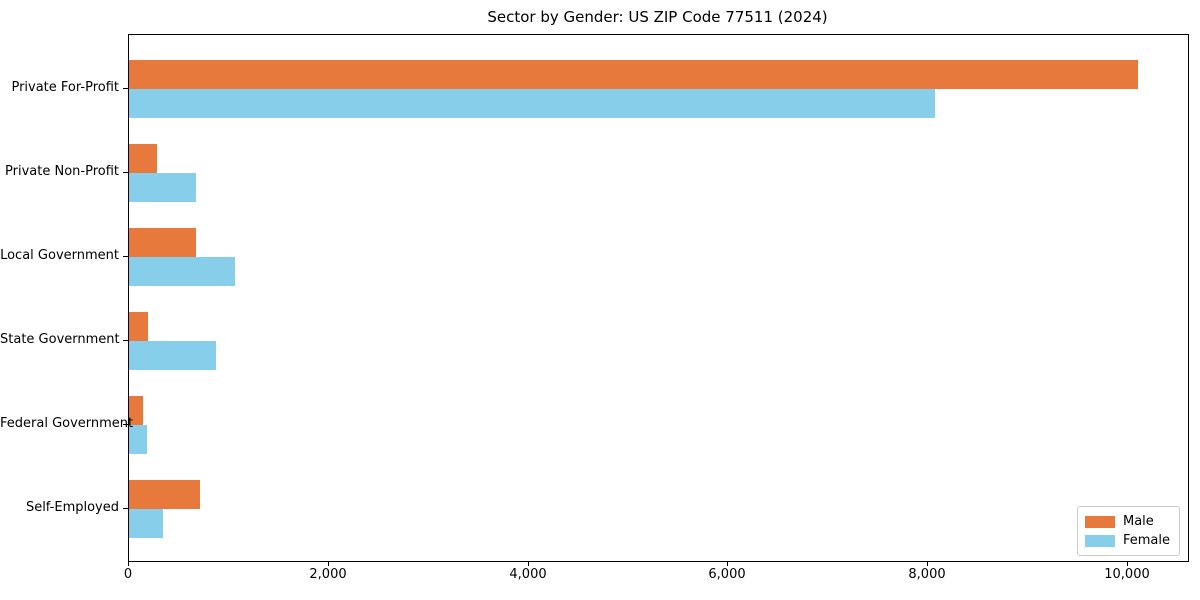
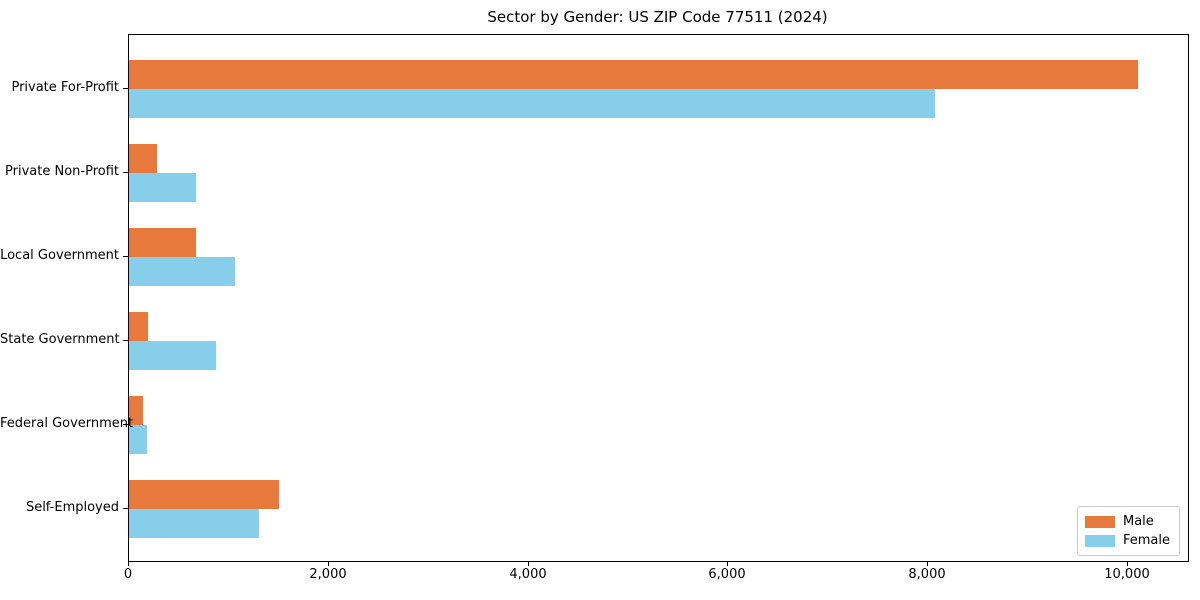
Male/Self-Employed: 700 -> 1500
Female/Self-Employed: 300 -> 1300
